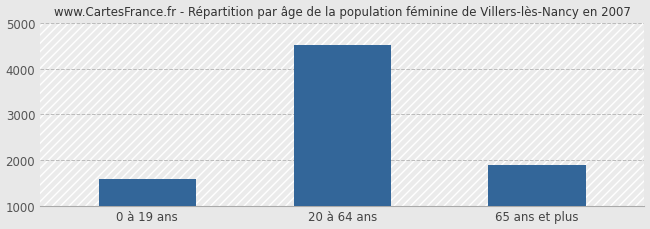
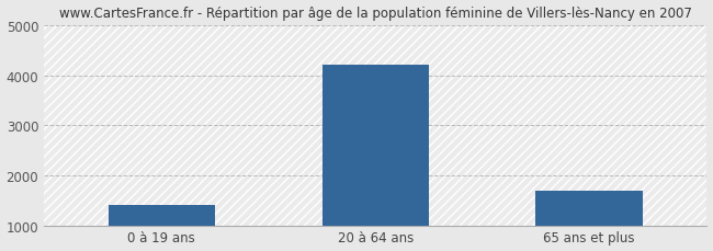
0 à 19 ans: 1580 -> 1400
20 à 64 ans: 4520 -> 4200
65 ans et plus: 1890 -> 1700
